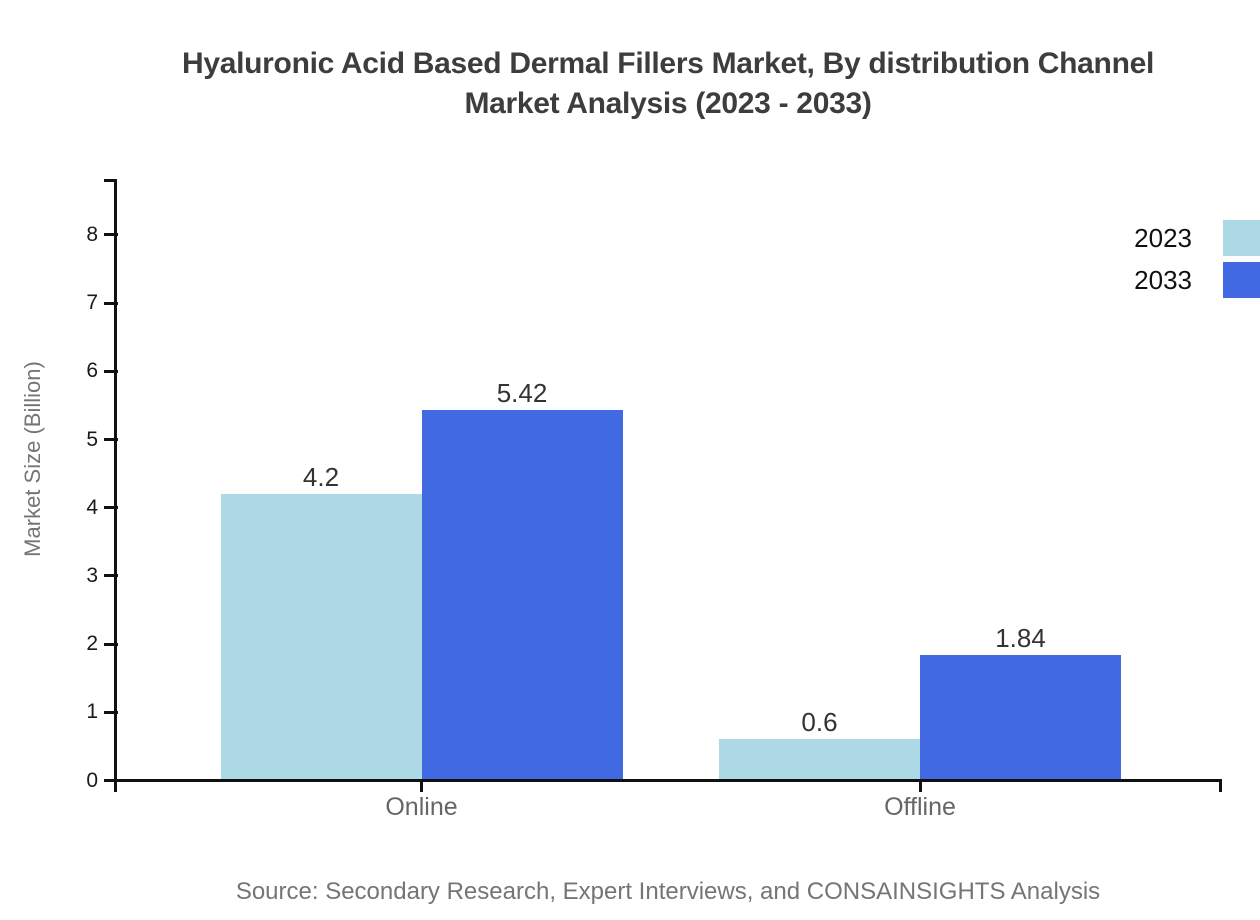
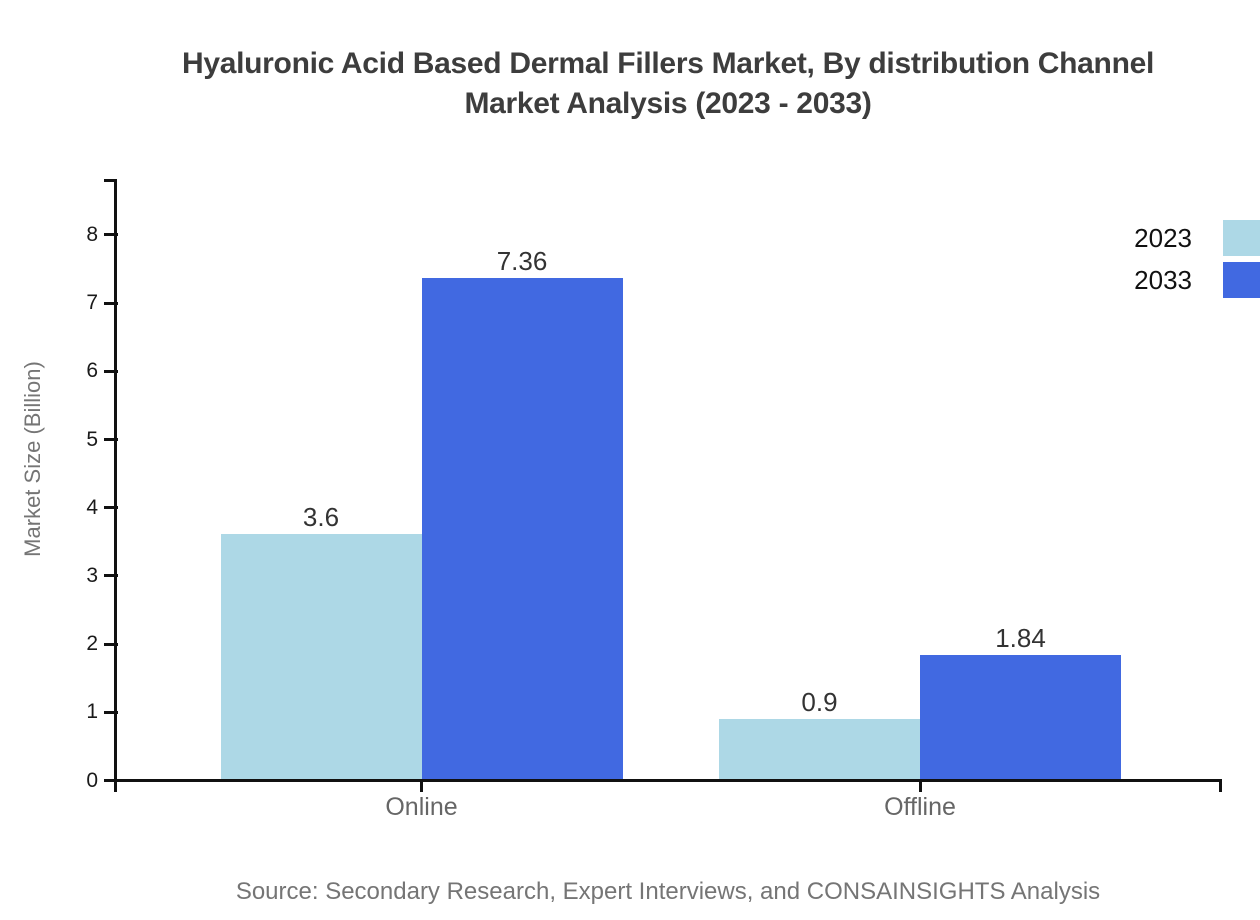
2023/Online: 4.2 -> 3.6
2033/Online: 5.42 -> 7.36
2023/Offline: 0.6 -> 0.9
